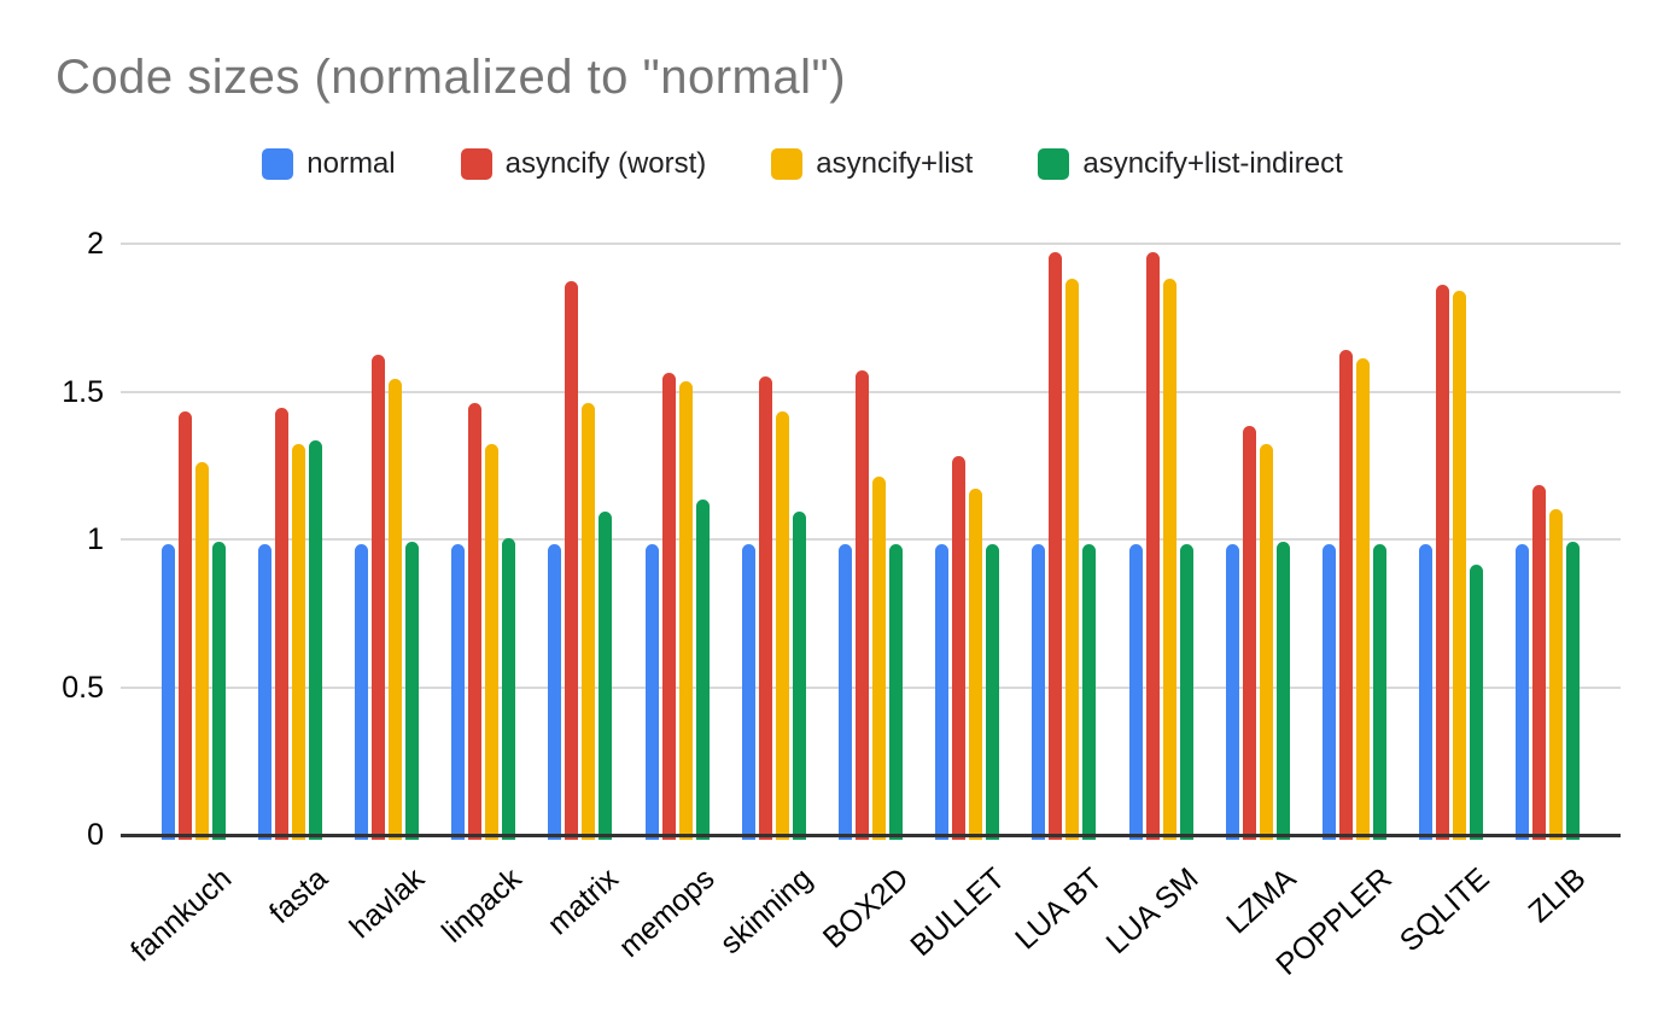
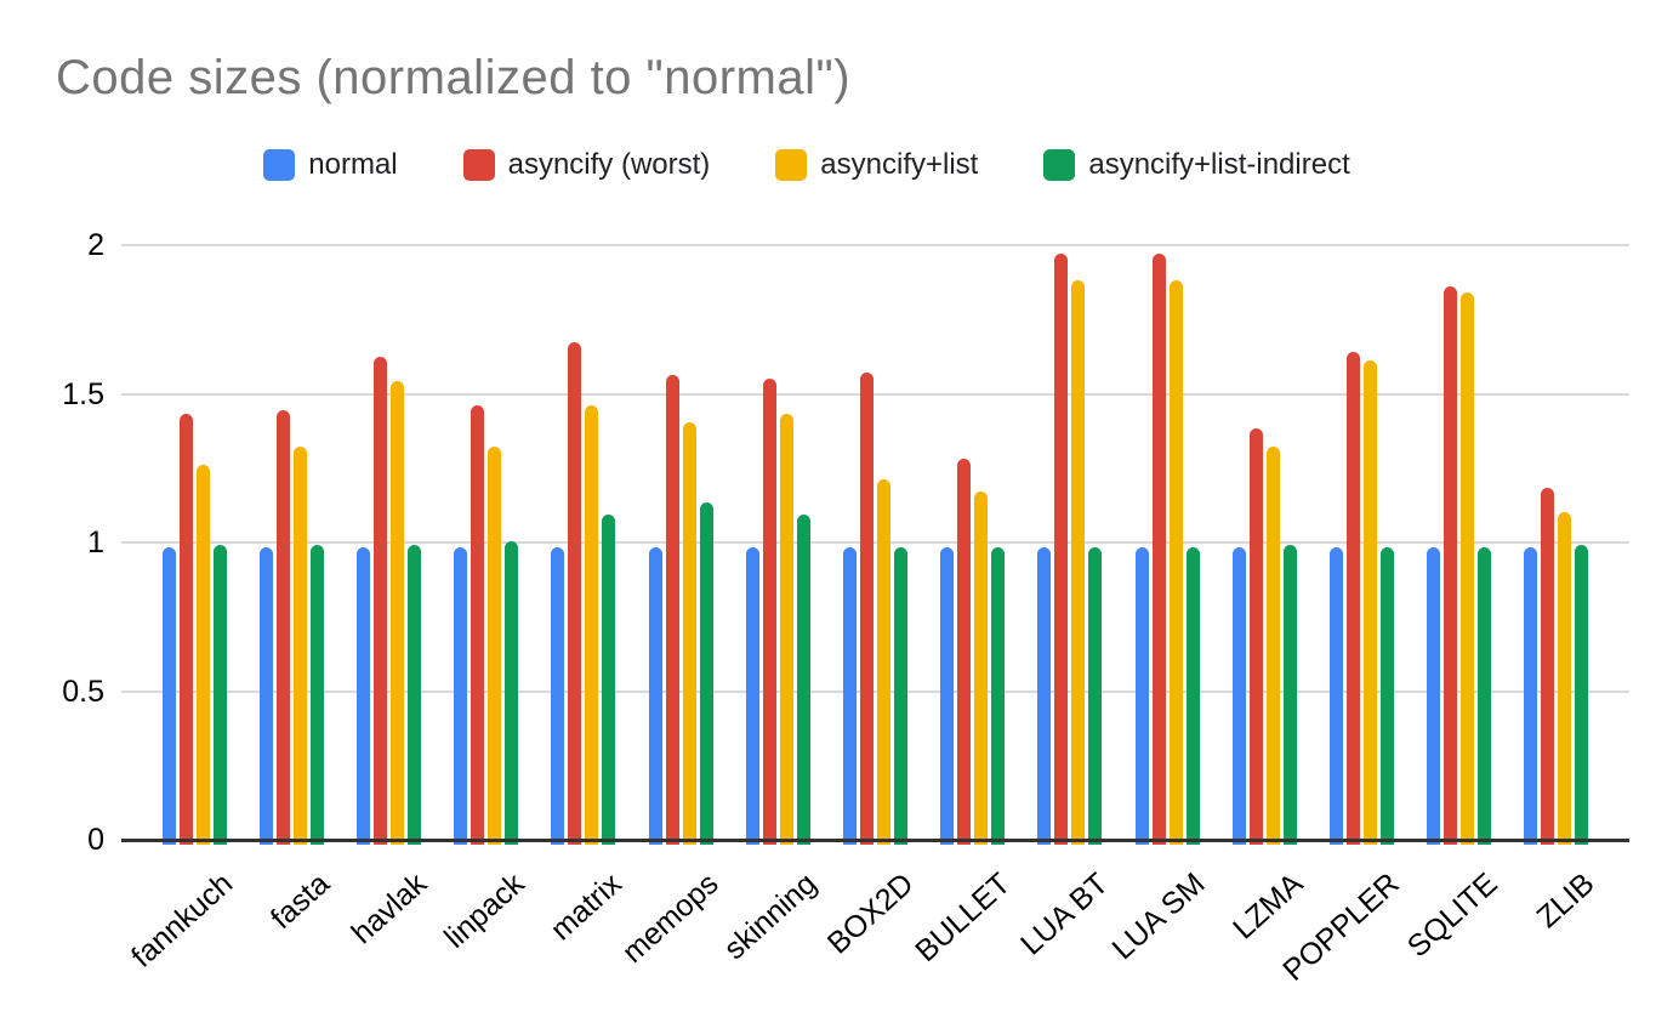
asyncify+list-indirect/fasta: 1.35 -> 1.01
asyncify (worst)/matrix: 1.89 -> 1.69
asyncify+list/memops: 1.55 -> 1.42
asyncify+list-indirect/SQLITE: 0.93 -> 1.00
